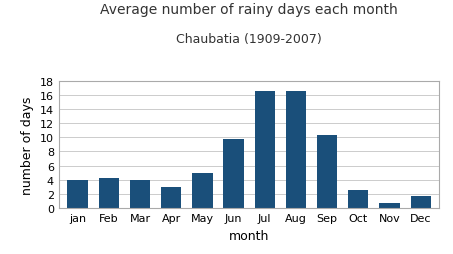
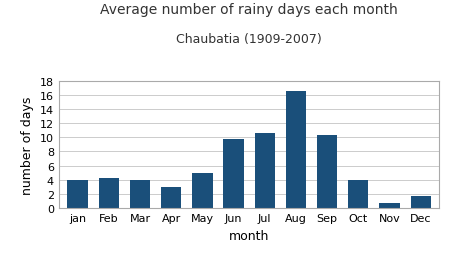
Jul: 16.5 -> 10.6
Oct: 2.5 -> 4.0
